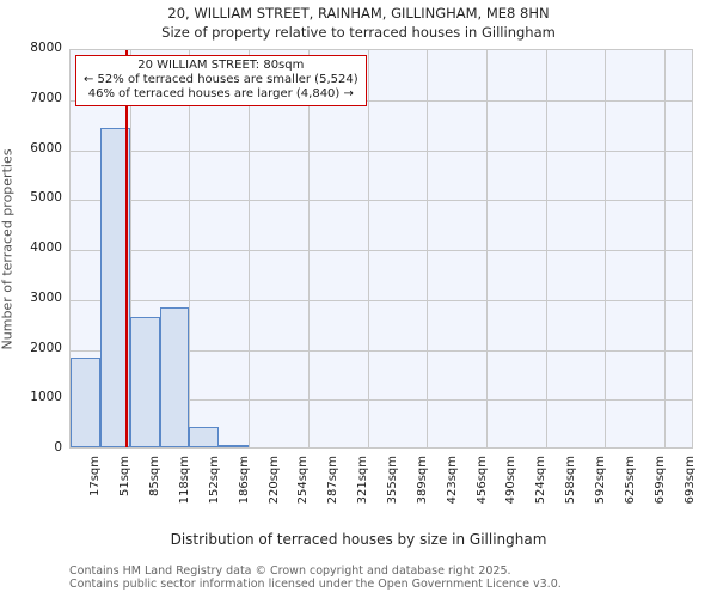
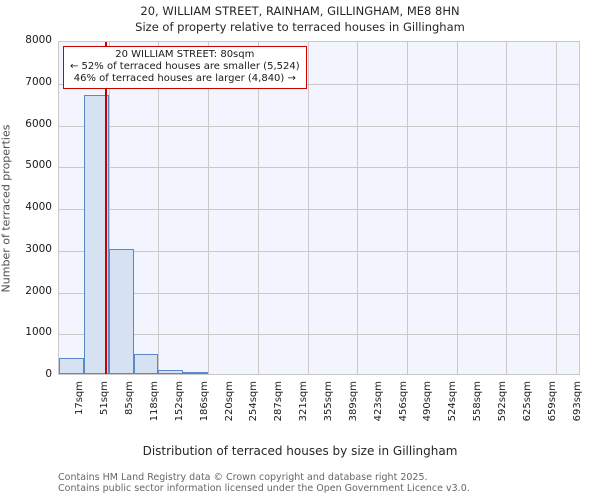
17sqm: 1800 -> 400
51sqm: 6400 -> 6700
85sqm: 2600 -> 3000
118sqm: 2800 -> 500
152sqm: 400 -> 100
